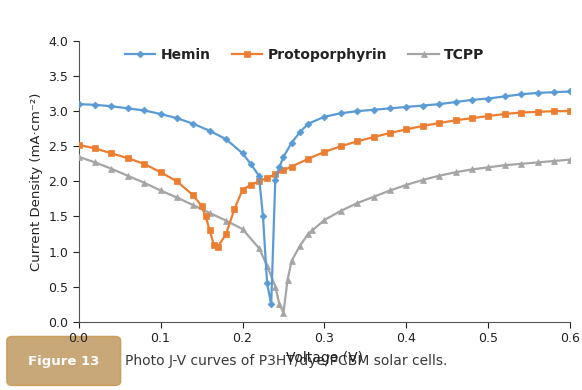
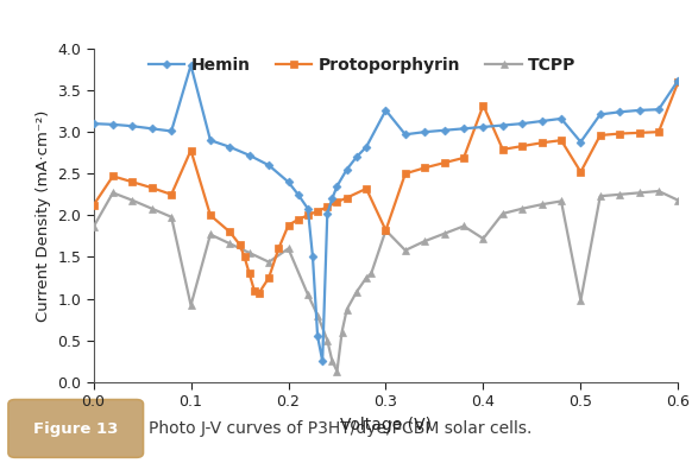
Protoporphyrin/0.0: 2.52 -> 2.12
TCPP/0.0: 2.35 -> 1.86
Hemin/0.1: 2.96 -> 3.80
Protoporphyrin/0.1: 2.13 -> 2.78
TCPP/0.1: 1.87 -> 0.92
TCPP/0.2: 1.32 -> 1.60
Hemin/0.3: 2.92 -> 3.26
Protoporphyrin/0.3: 2.42 -> 1.82
TCPP/0.3: 1.45 -> 1.82
Protoporphyrin/0.4: 2.74 -> 3.32
TCPP/0.4: 1.95 -> 1.72
Hemin/0.5: 3.18 -> 2.88
Protoporphyrin/0.5: 2.93 -> 2.52
TCPP/0.5: 2.20 -> 0.98
Hemin/0.6: 3.28 -> 3.62
Protoporphyrin/0.6: 3.00 -> 3.60
TCPP/0.6: 2.31 -> 2.18
